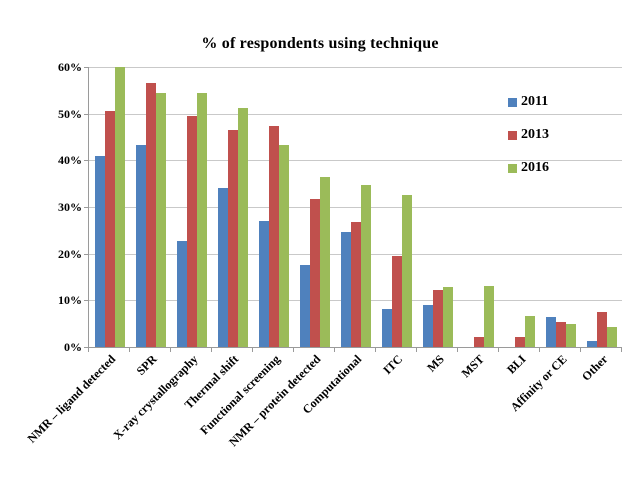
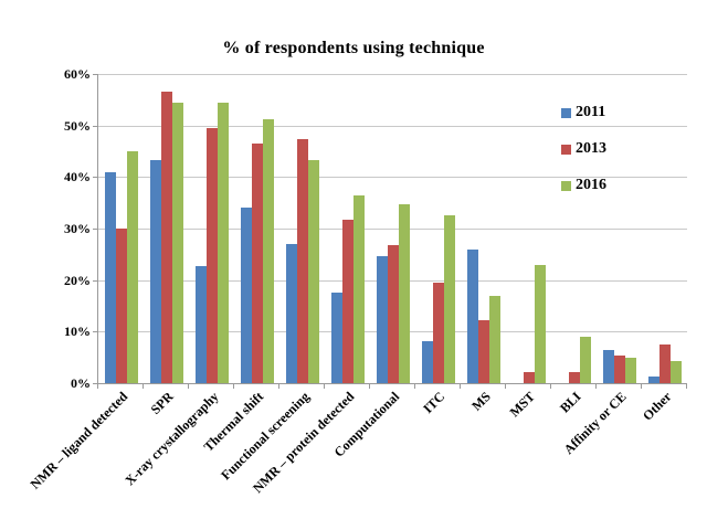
2013/NMR – ligand detected: 50% -> 30%
2016/NMR – ligand detected: 60% -> 45%
2011/MS: 9% -> 26%
2016/MS: 13% -> 17%
2016/MST: 13% -> 23%
2016/BLI: 7% -> 9%
